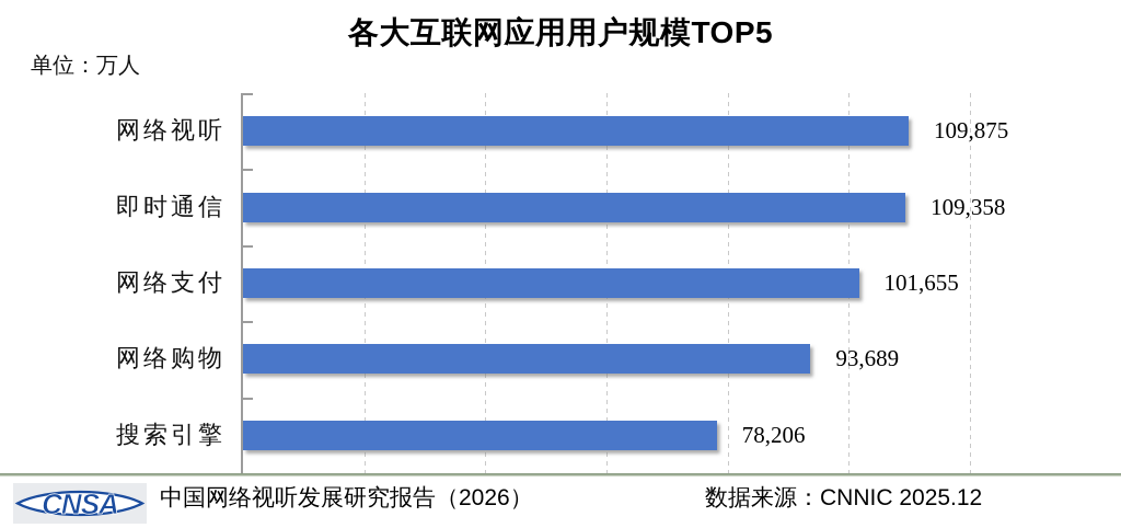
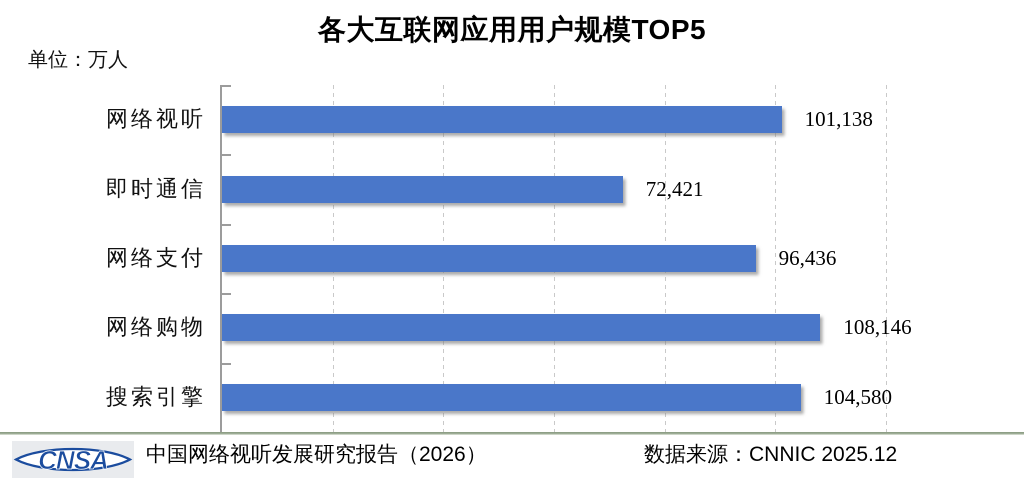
网络视听: 109,875 -> 101,138
即时通信: 109,358 -> 72,421
网络支付: 101,655 -> 96,436
网络购物: 93,689 -> 108,146
搜索引擎: 78,206 -> 104,580
